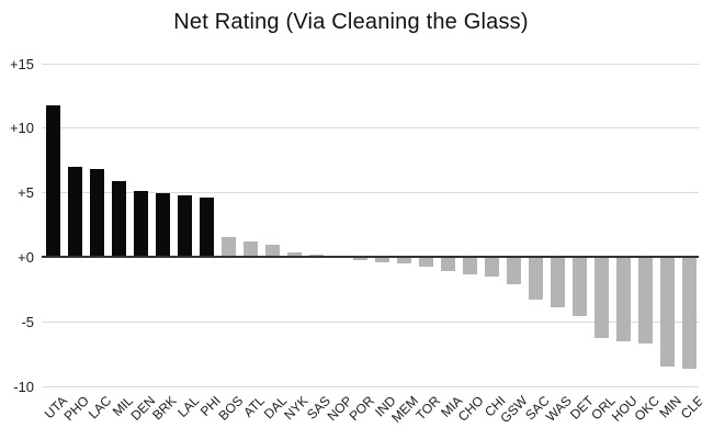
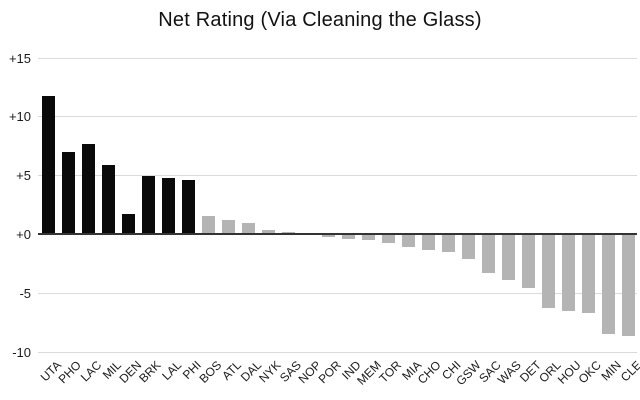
LAC: 6.8 -> 7.7
DEN: 5.1 -> 1.7
